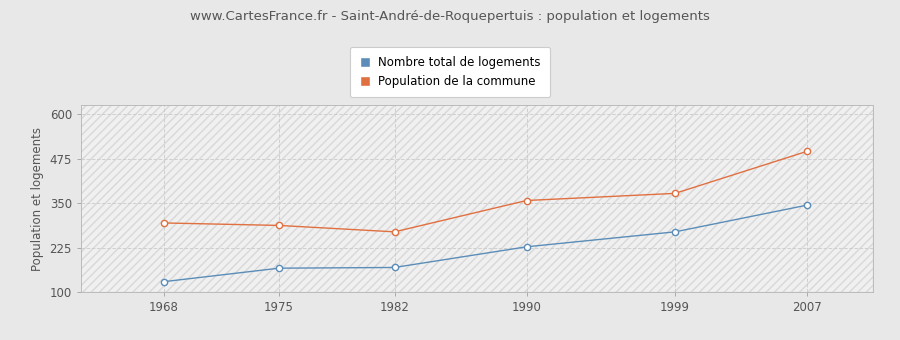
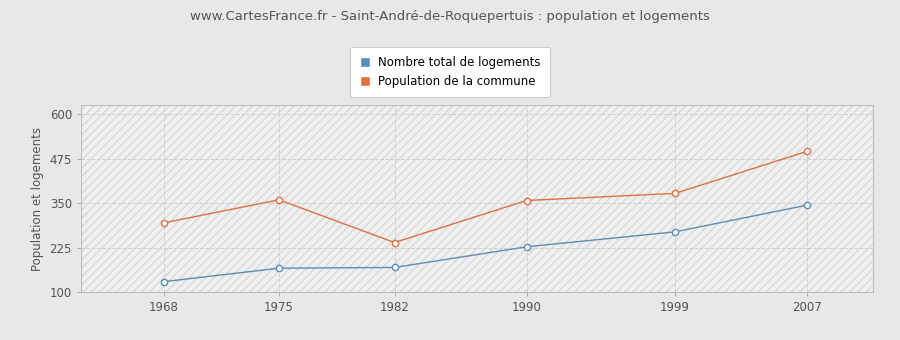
Population de la commune/1975: 288 -> 360
Population de la commune/1982: 270 -> 240
